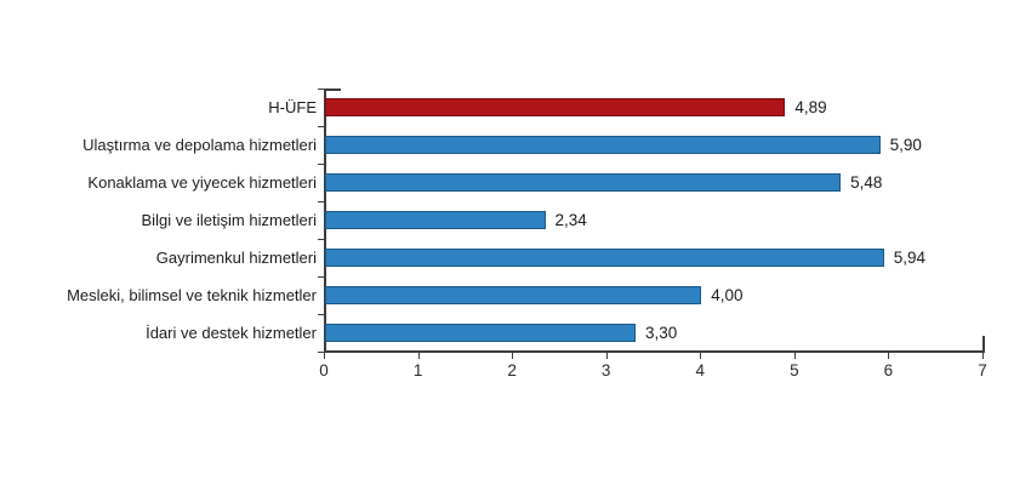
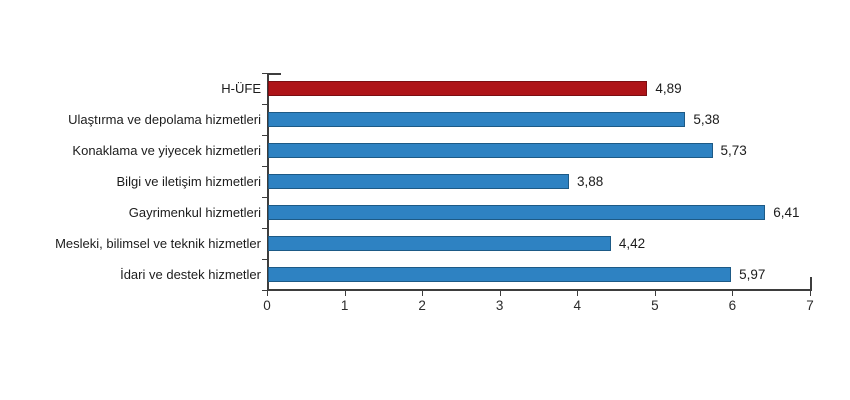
Ulaştırma ve depolama hizmetleri: 5,90 -> 5,38
Konaklama ve yiyecek hizmetleri: 5,48 -> 5,73
Bilgi ve iletişim hizmetleri: 2,34 -> 3,88
Gayrimenkul hizmetleri: 5,94 -> 6,41
Mesleki, bilimsel ve teknik hizmetler: 4,00 -> 4,42
İdari ve destek hizmetler: 3,30 -> 5,97
